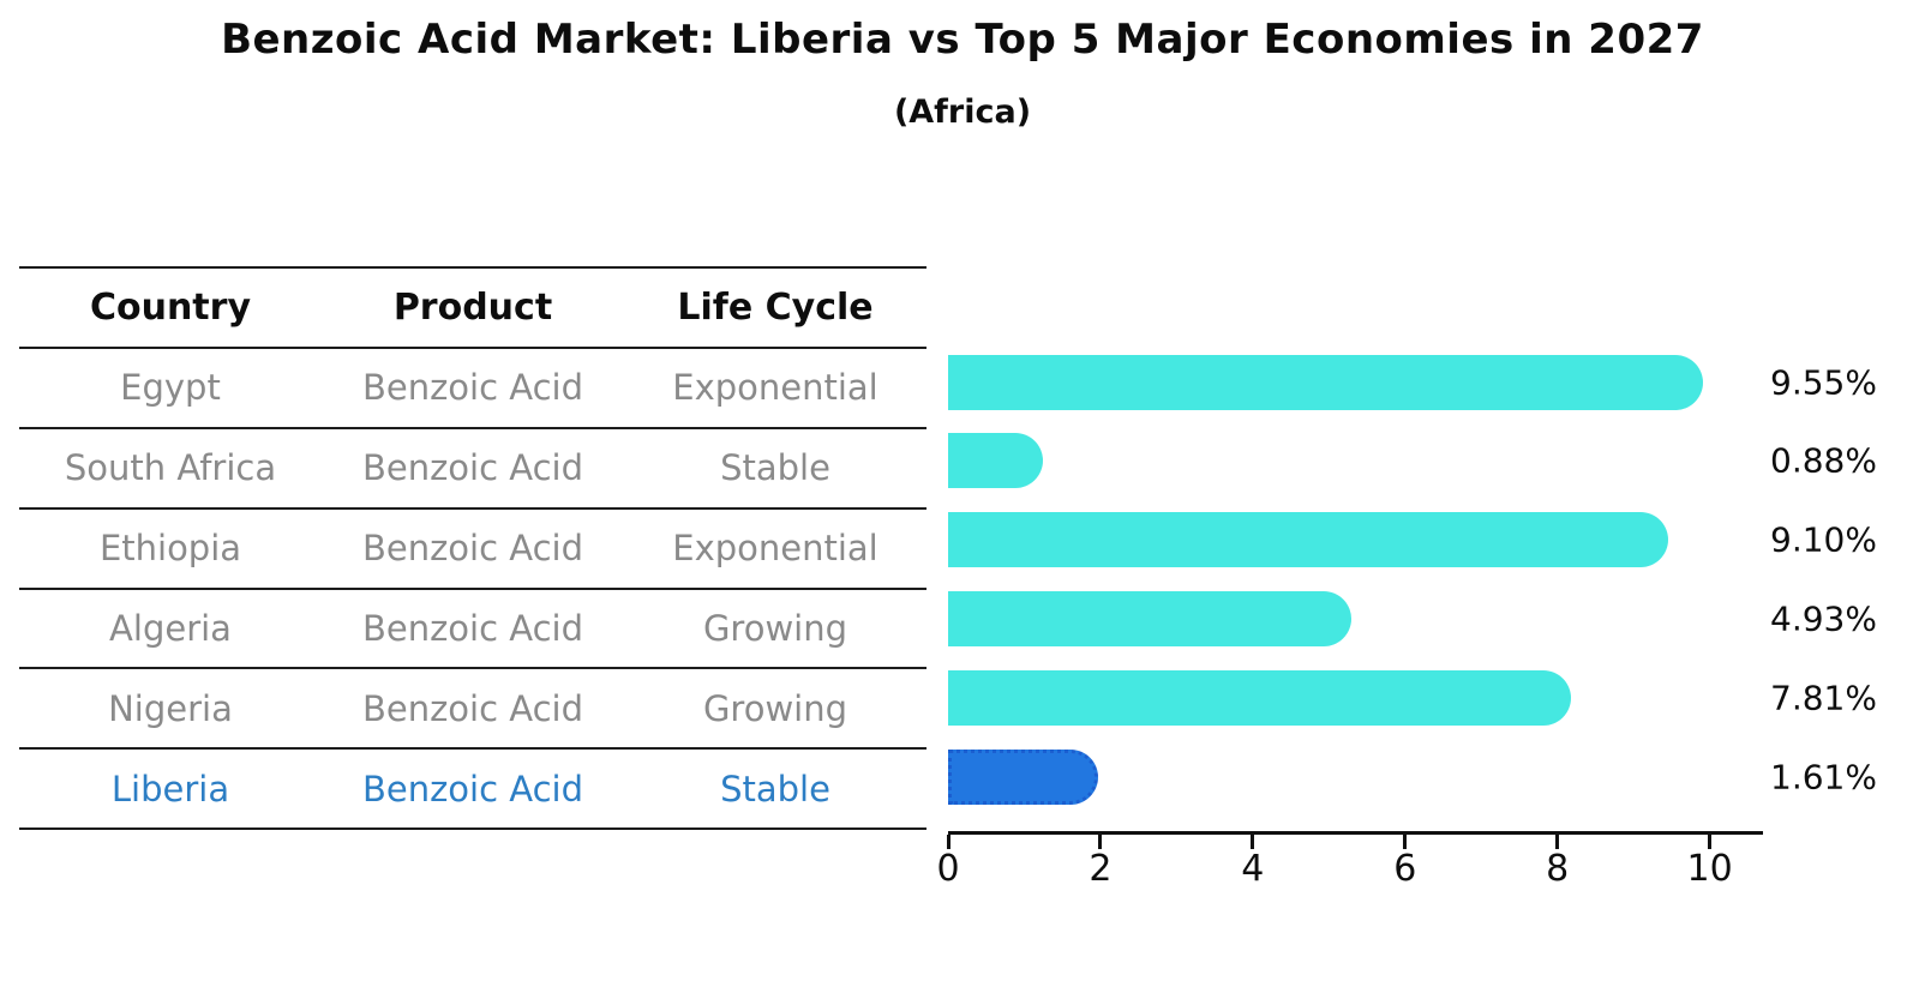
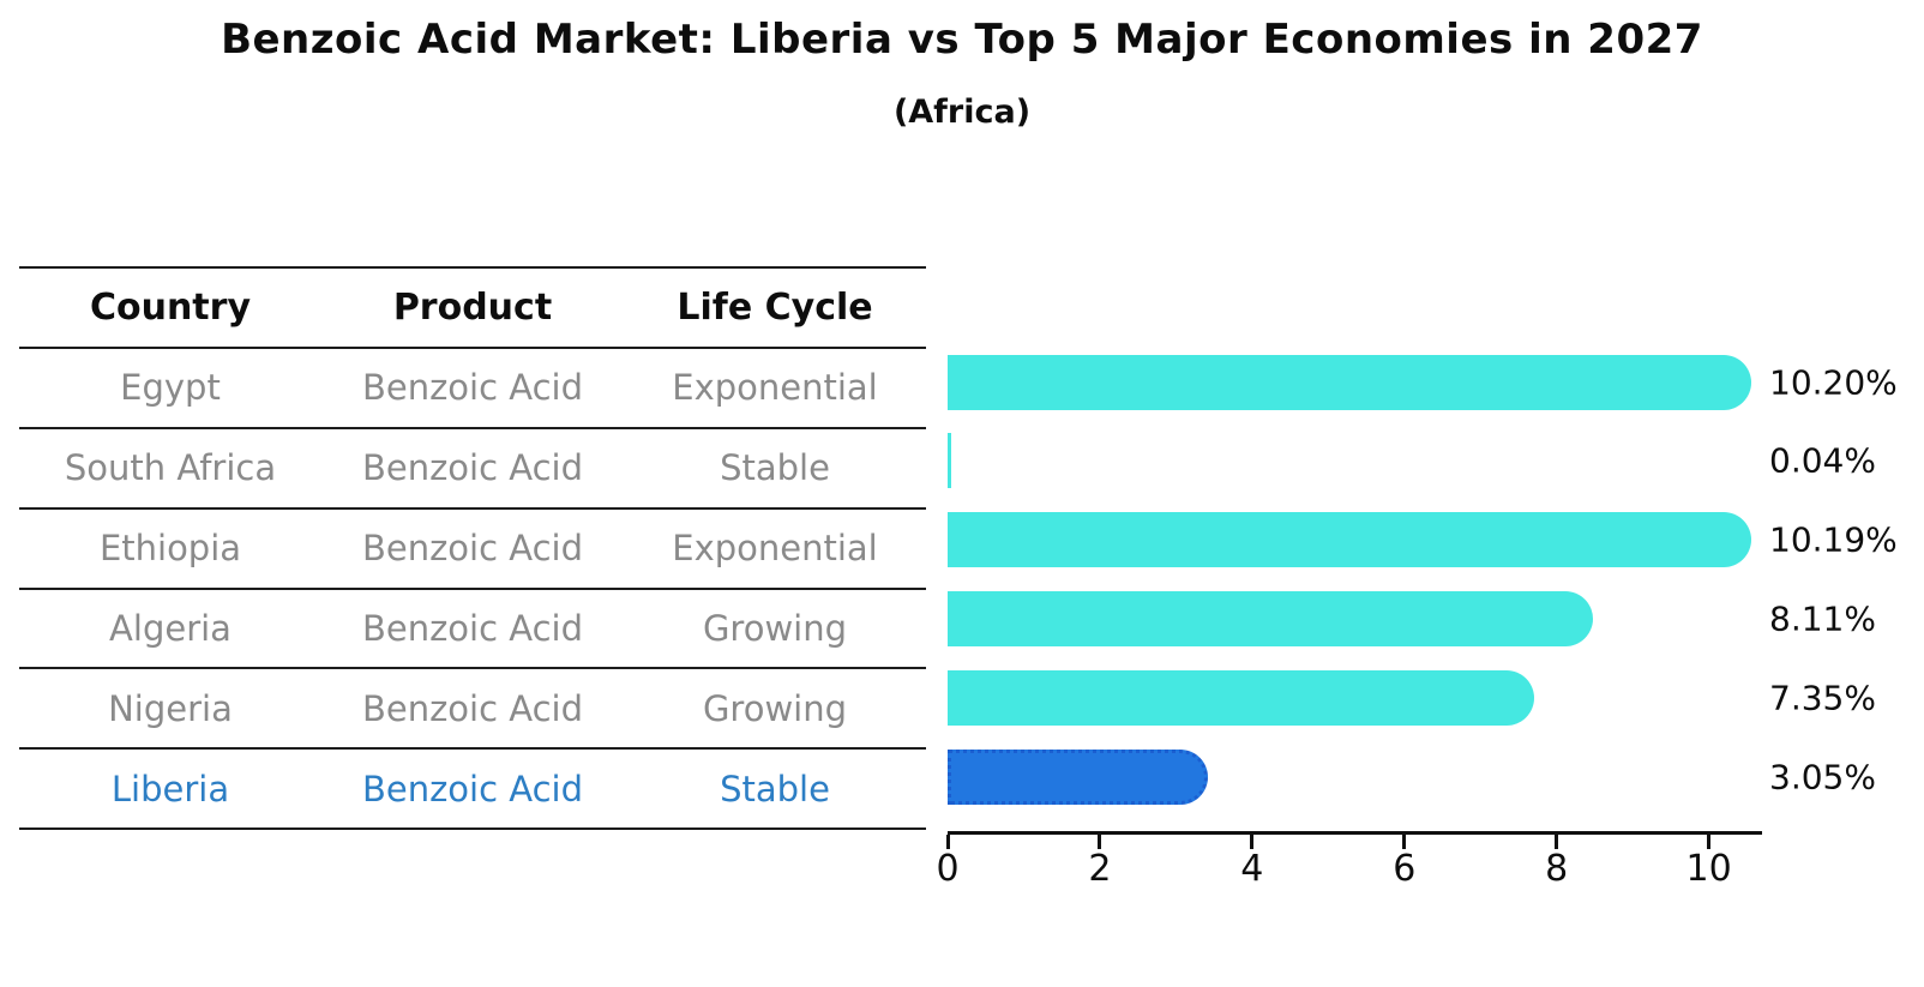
Egypt: 9.55% -> 10.20%
South Africa: 0.88% -> 0.04%
Ethiopia: 9.10% -> 10.19%
Algeria: 4.93% -> 8.11%
Nigeria: 7.81% -> 7.35%
Liberia: 1.61% -> 3.05%
